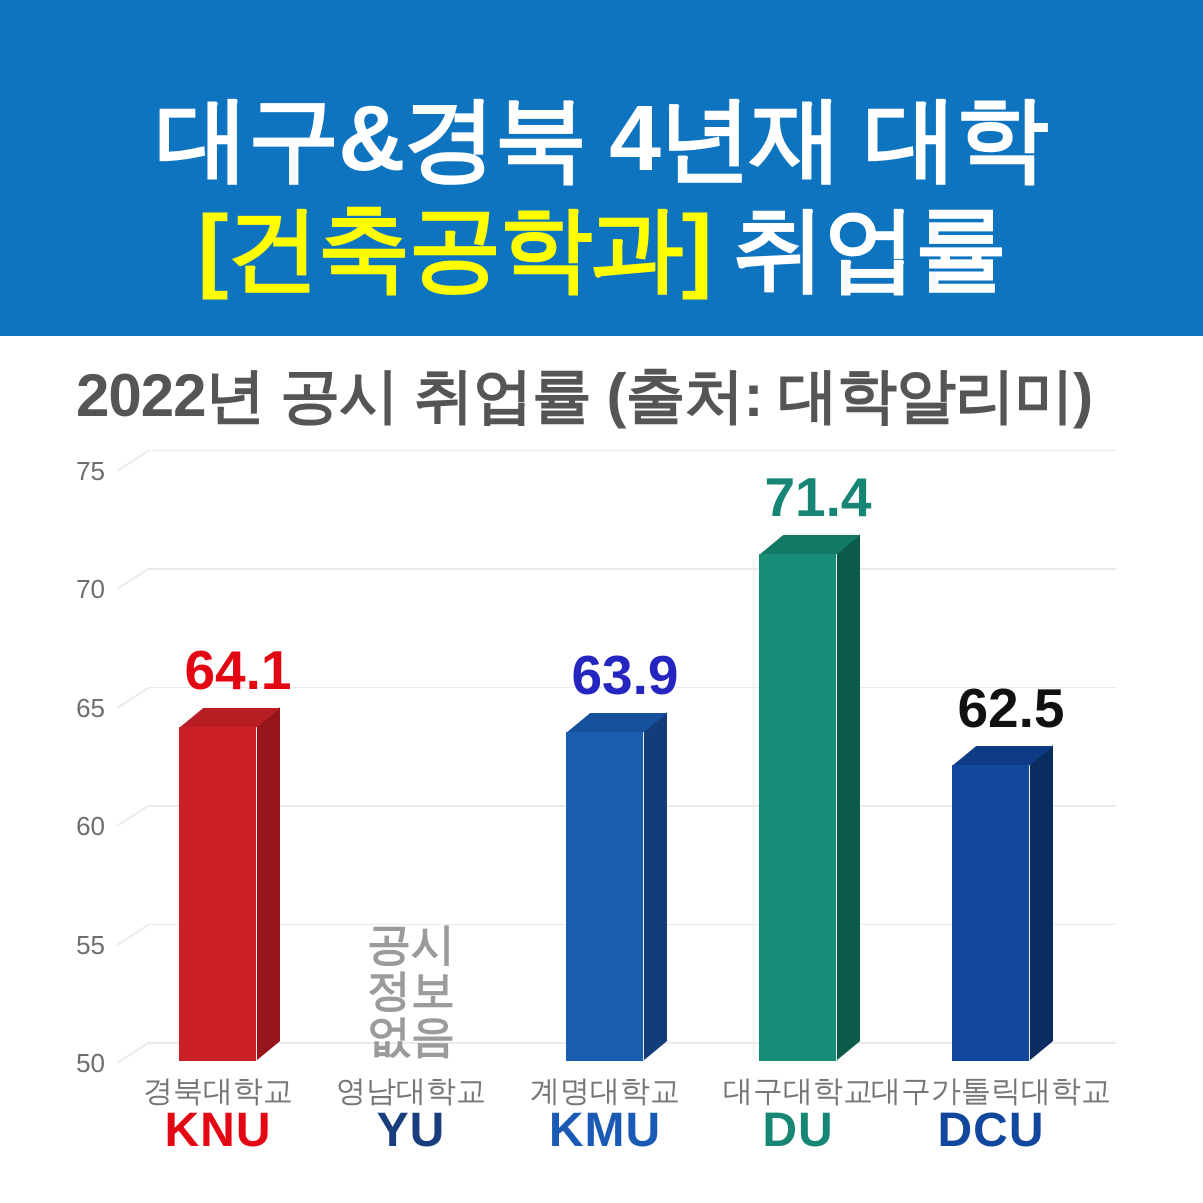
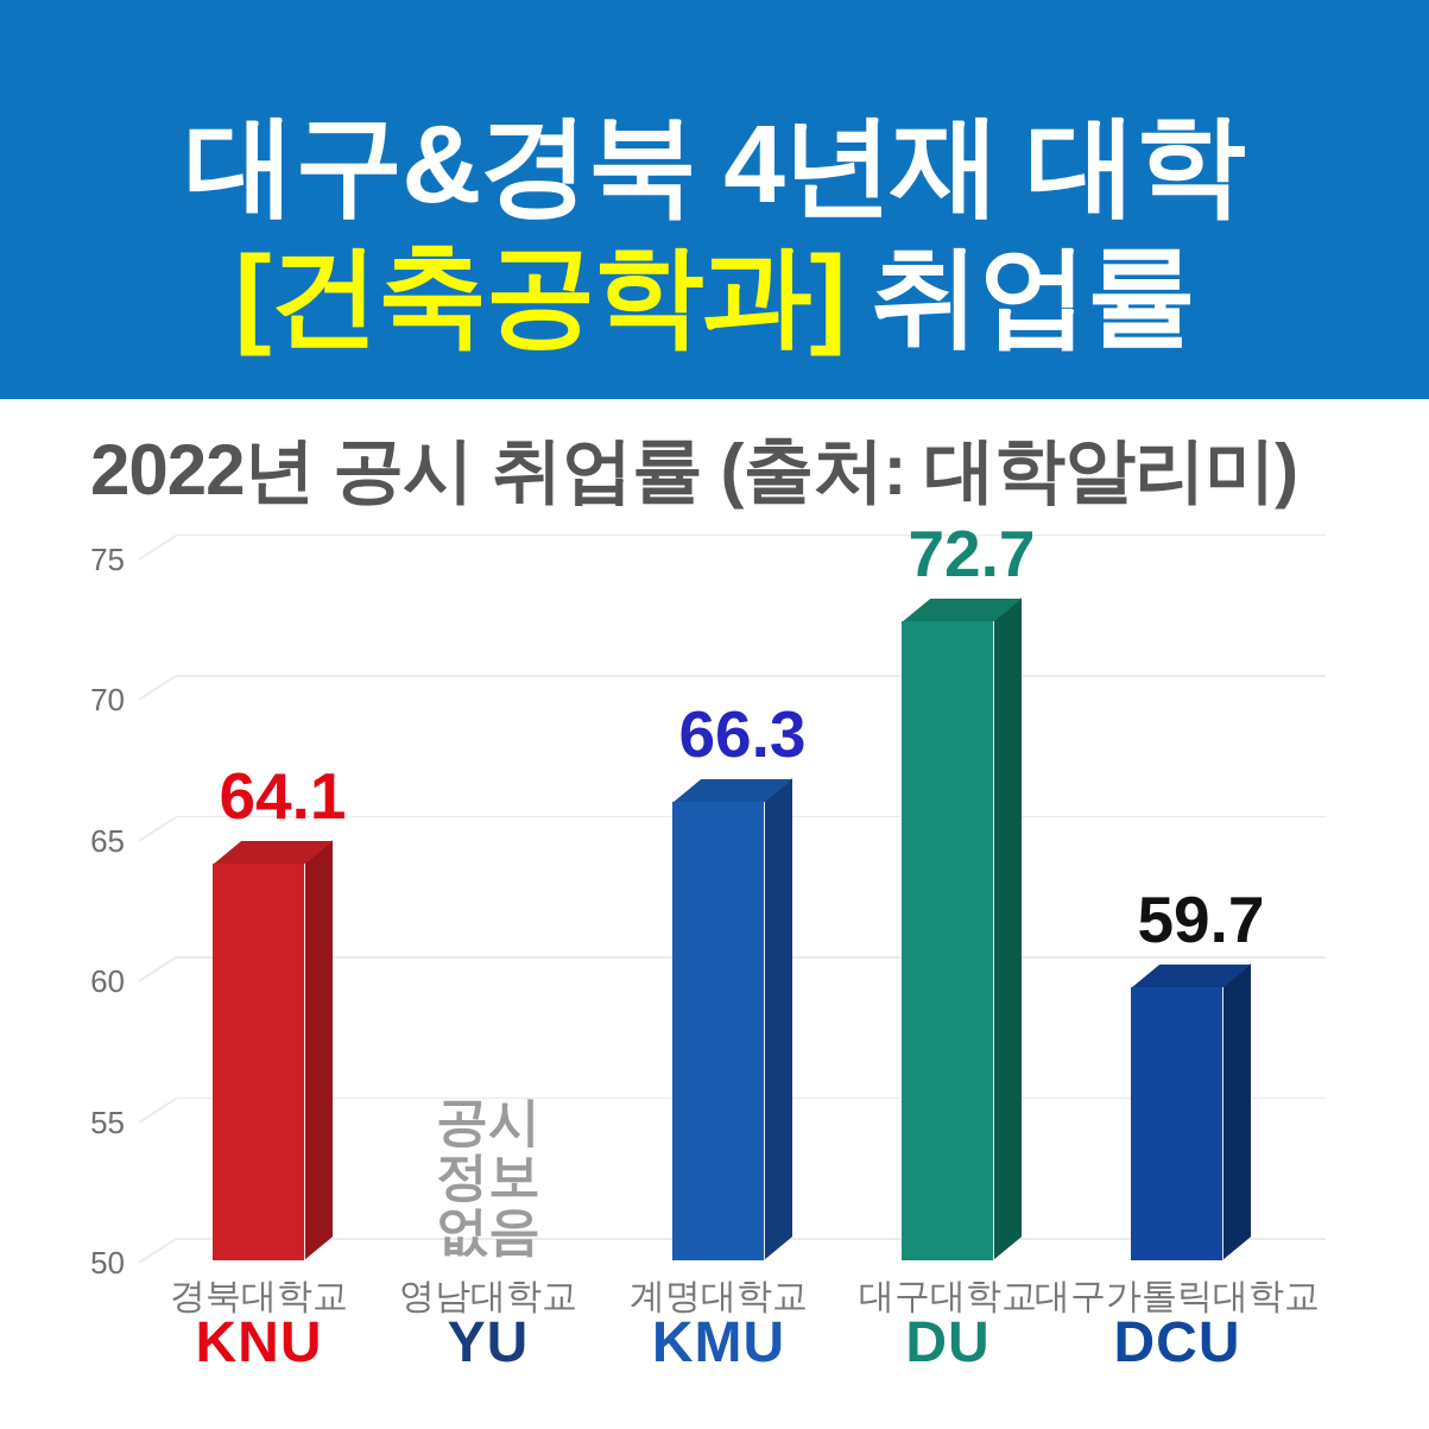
계명대학교: 63.9 -> 66.3
대구대학교: 71.4 -> 72.7
대구가톨릭대학교: 62.5 -> 59.7
